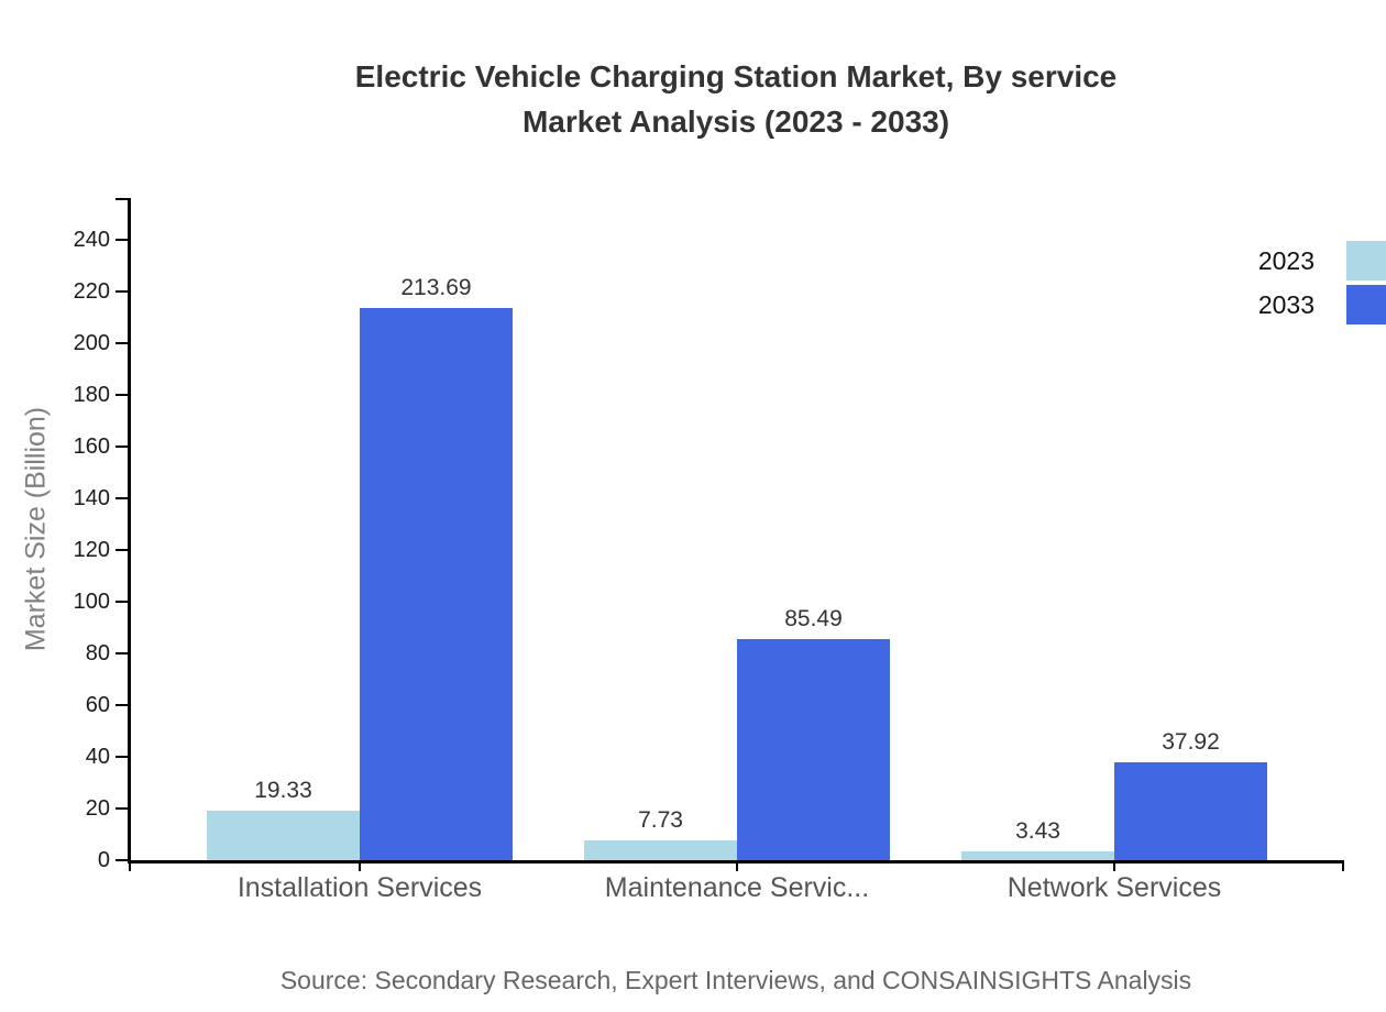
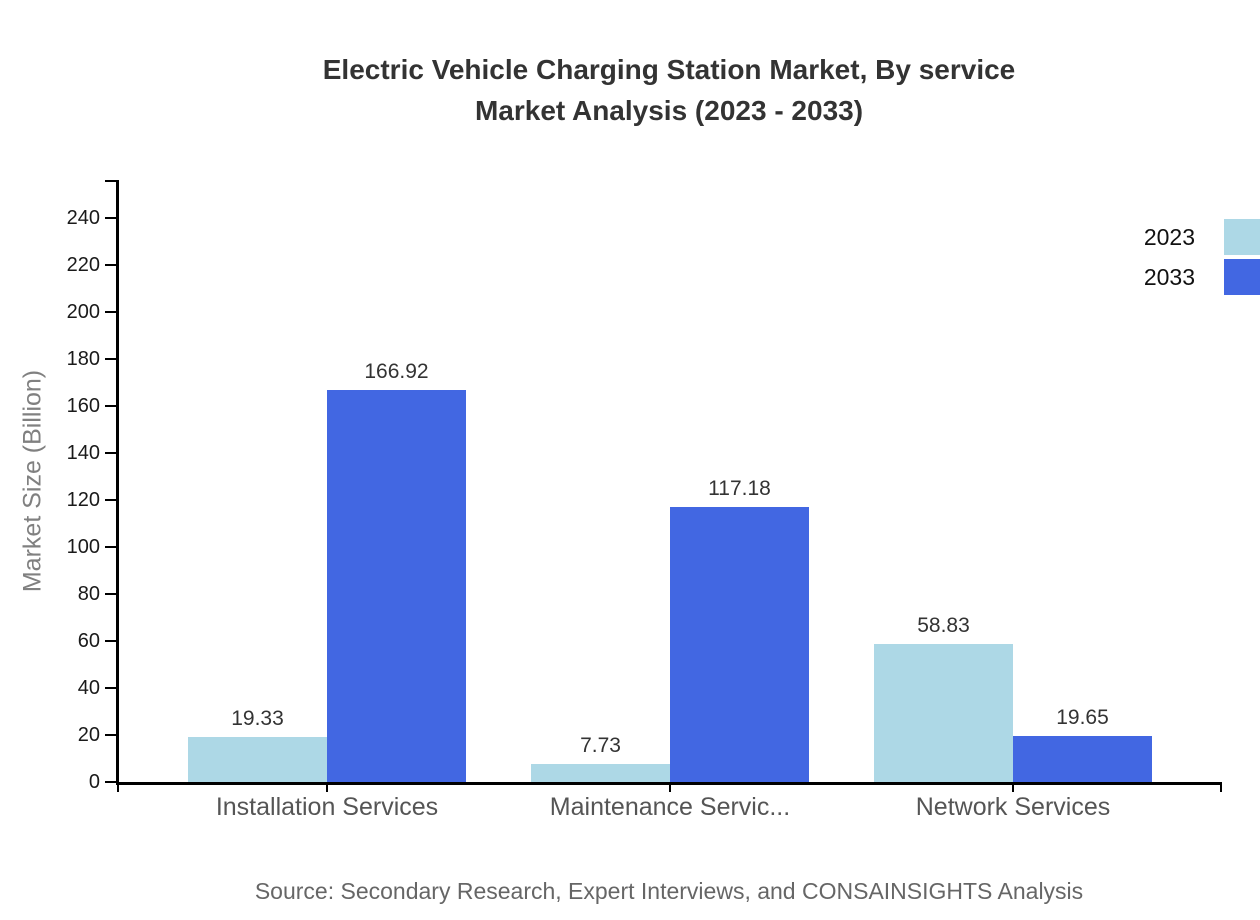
2033/Installation Services: 213.69 -> 166.92
2033/Maintenance Servic...: 85.49 -> 117.18
2023/Network Services: 3.43 -> 58.83
2033/Network Services: 37.92 -> 19.65
